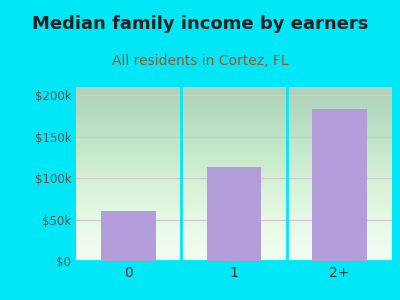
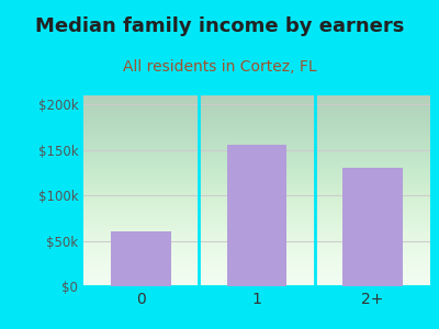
1: $113k -> $156k
2+: $183k -> $130k
